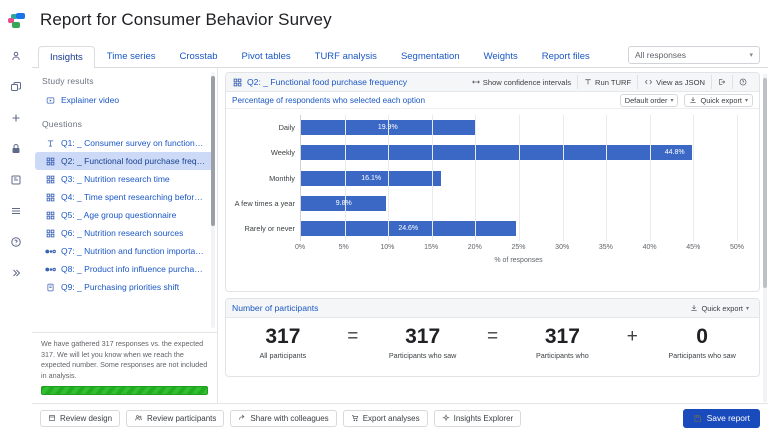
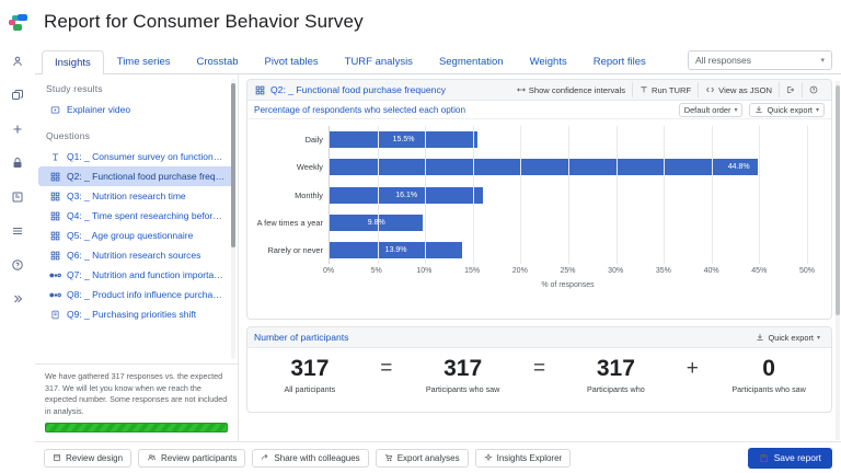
Daily: 19.9% -> 15.5%
Rarely or never: 24.6% -> 13.9%
